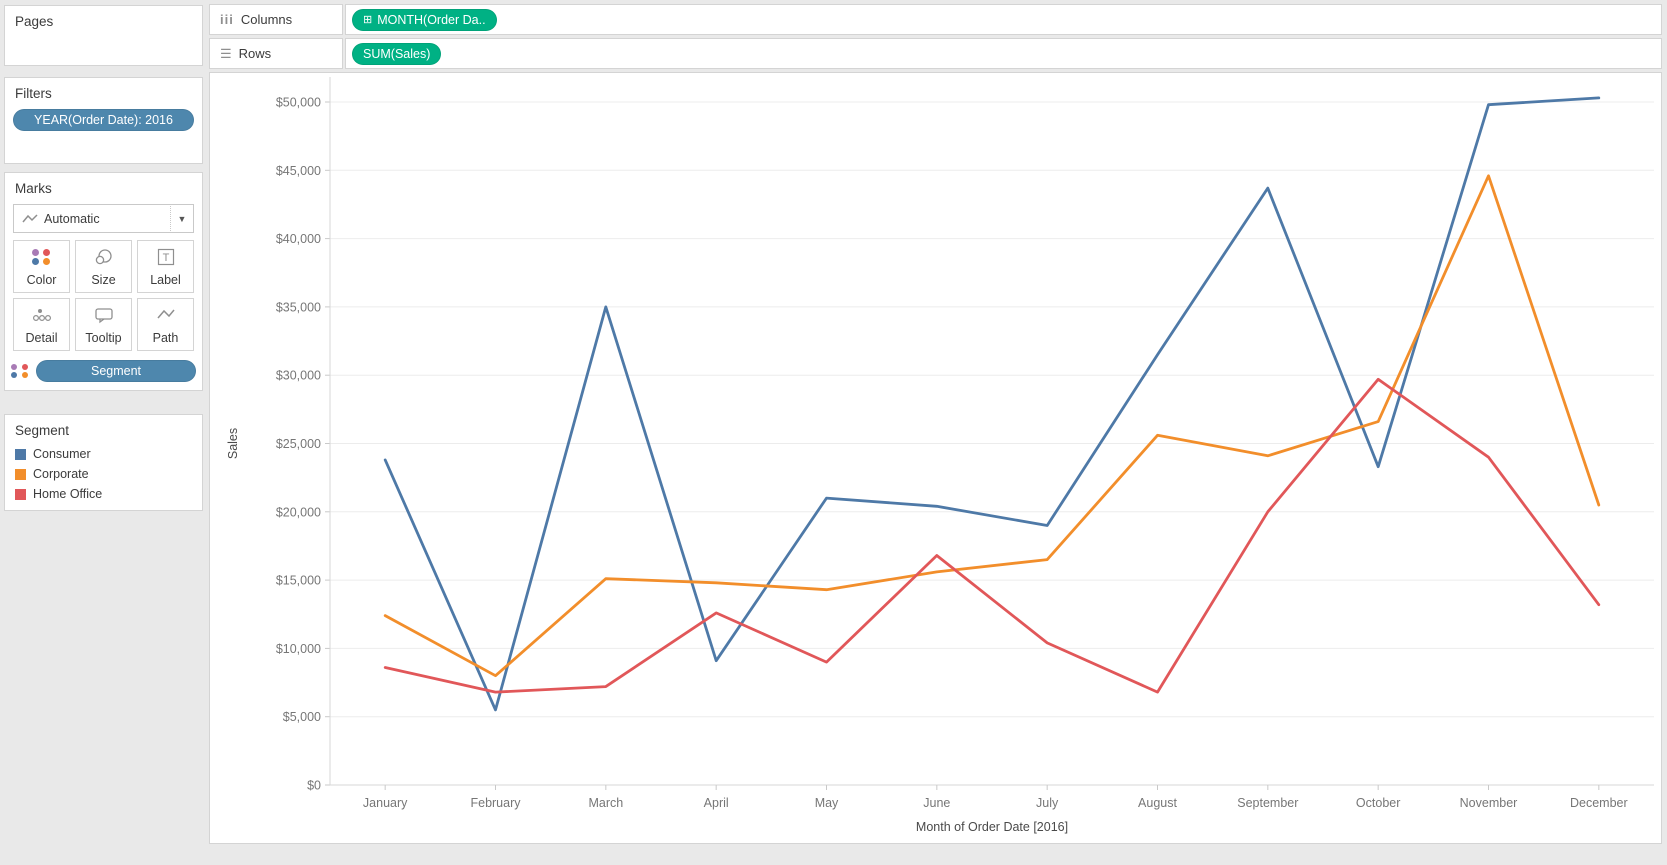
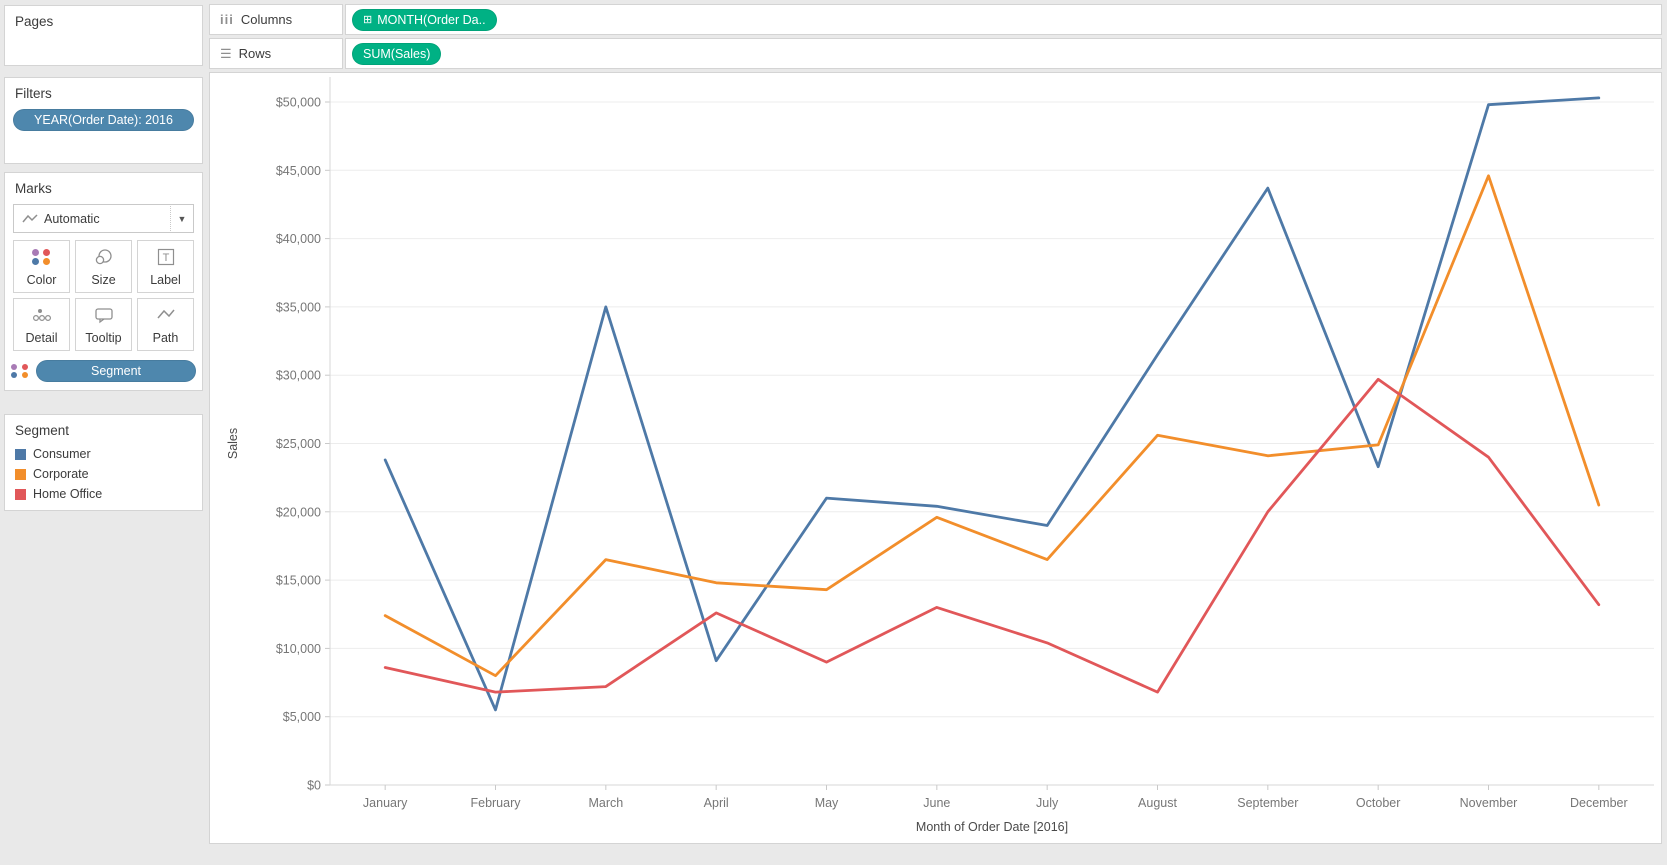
Corporate/March: $15100 -> $16500
Corporate/June: $15600 -> $19600
Home Office/June: $16800 -> $13000
Corporate/October: $26600 -> $24900
